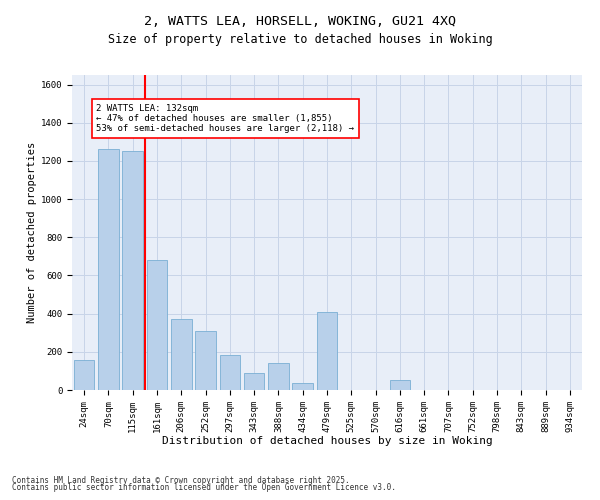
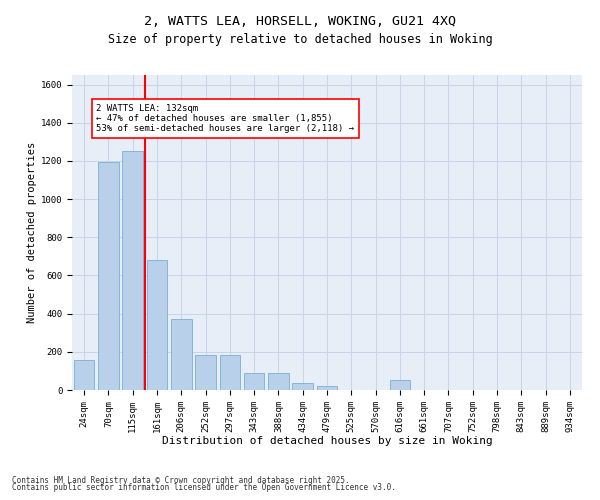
70sqm: 1260 -> 1200
252sqm: 310 -> 180
388sqm: 140 -> 90
479sqm: 410 -> 20
